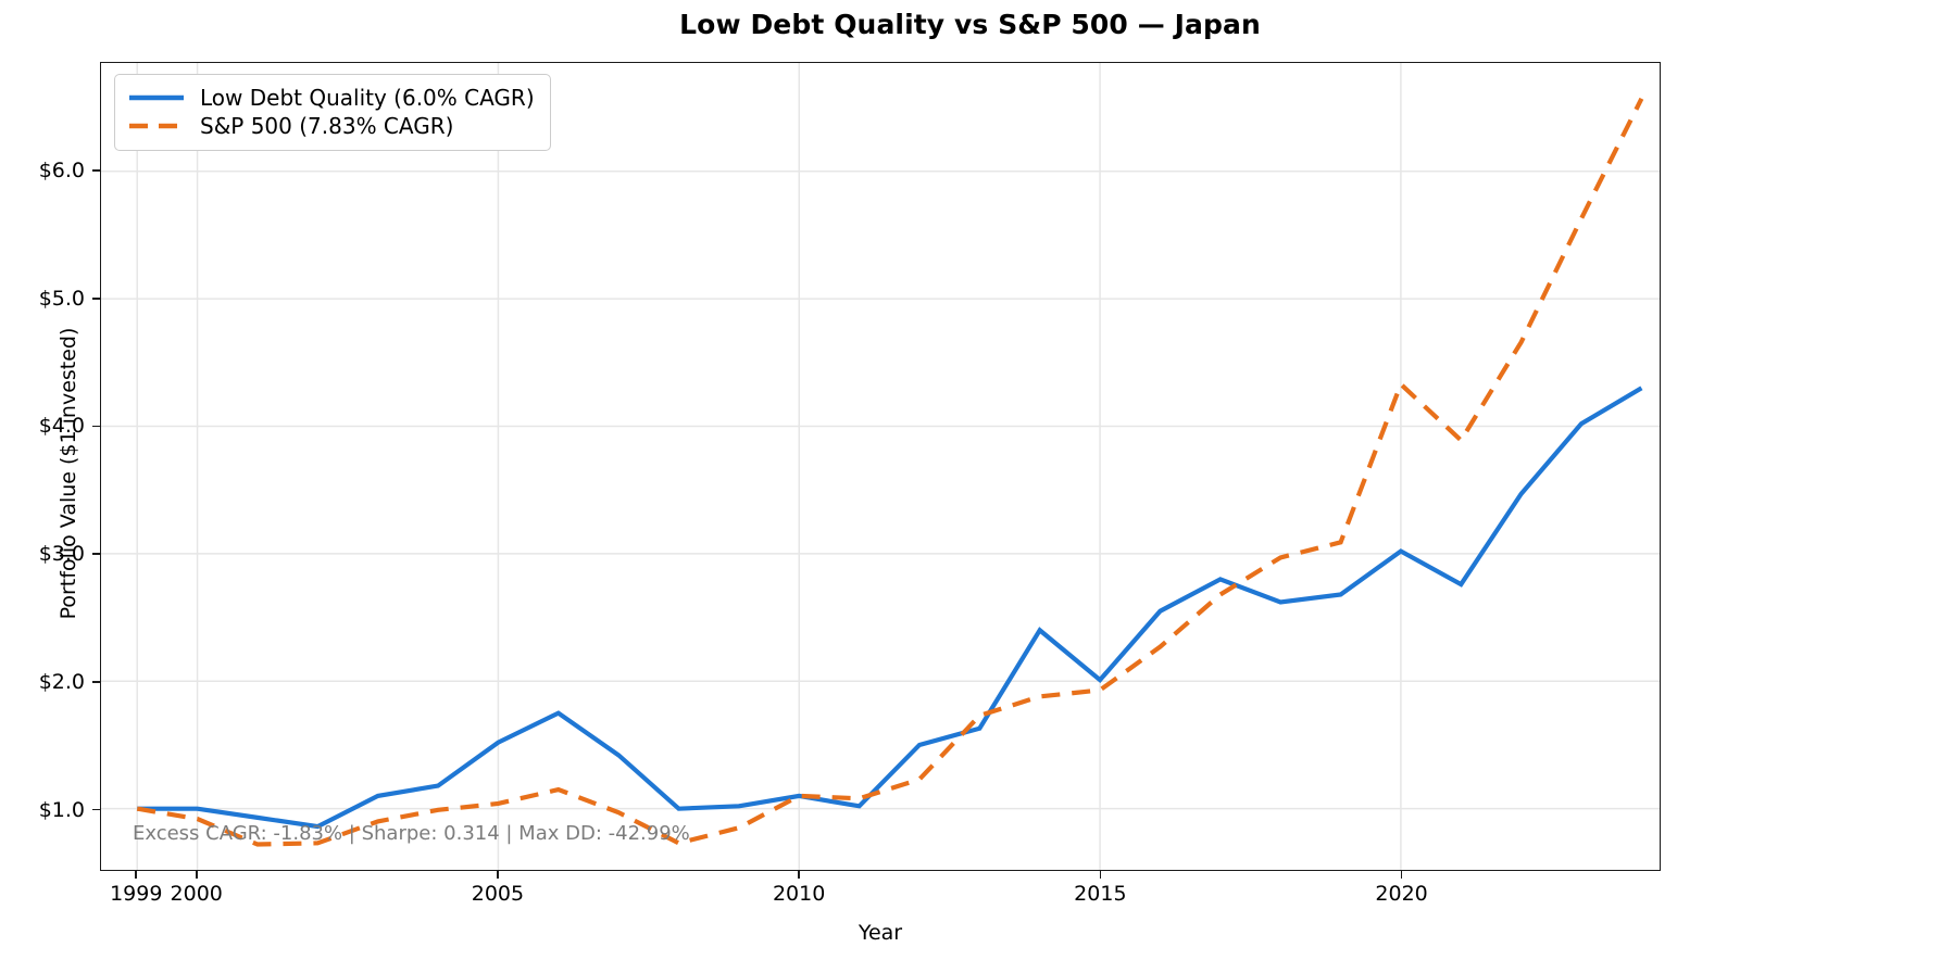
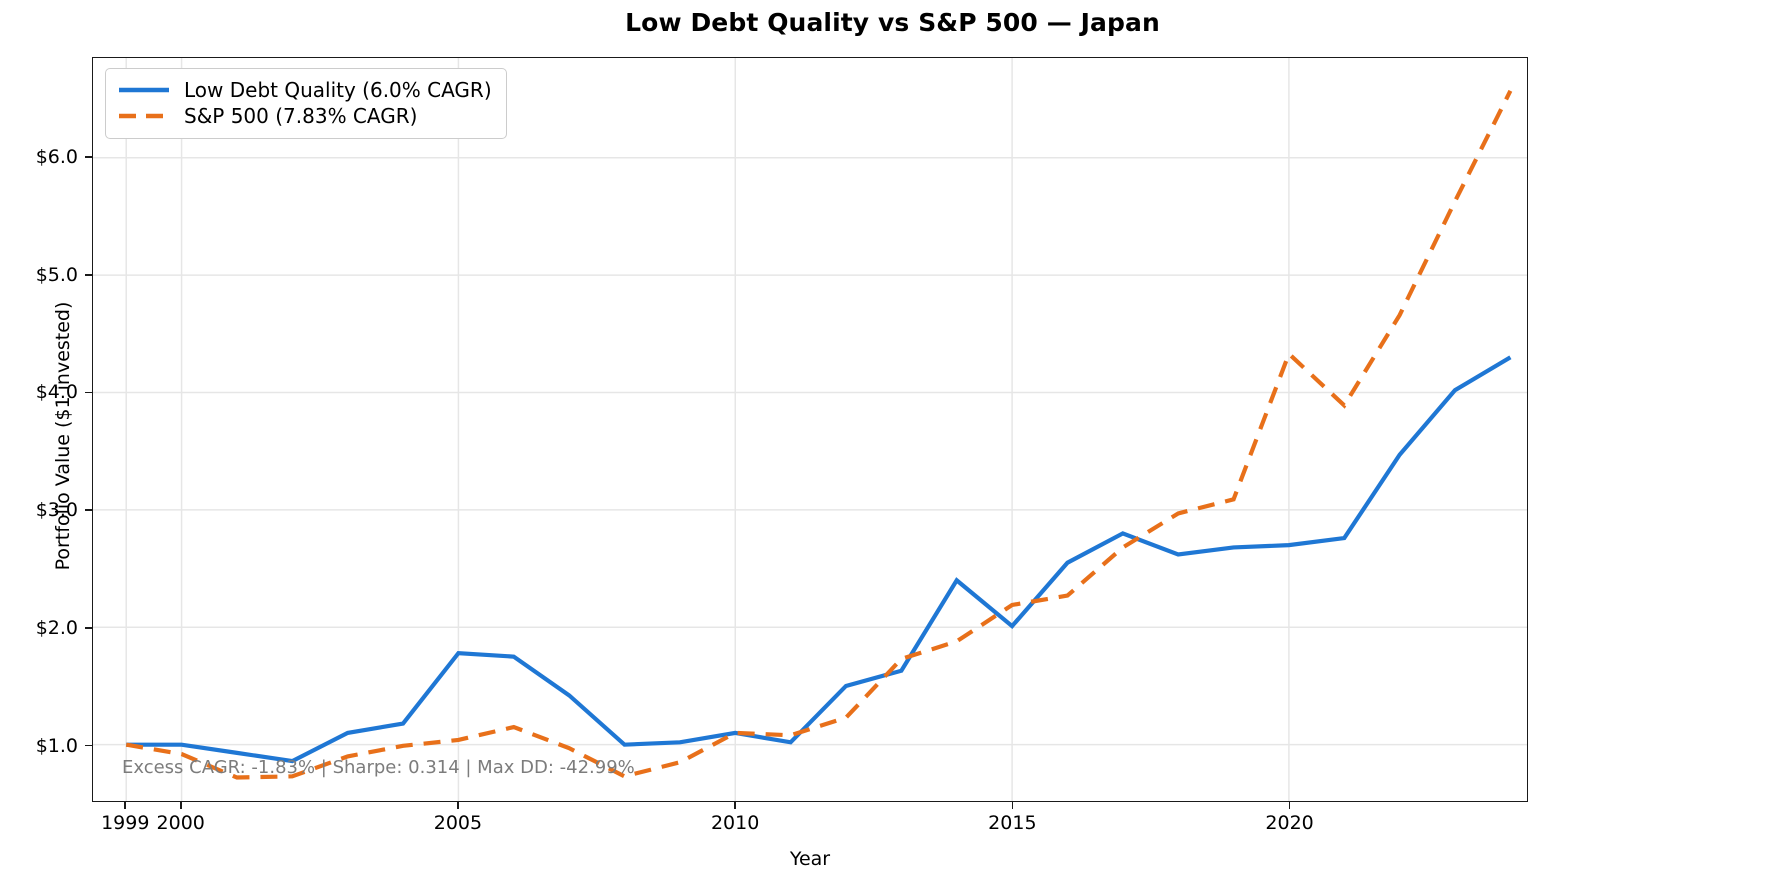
Low Debt Quality (6.0% CAGR)/2005: $1.52 -> $1.78
S&P 500 (7.83% CAGR)/2015: $1.93 -> $2.19
Low Debt Quality (6.0% CAGR)/2020: $3.02 -> $2.70
